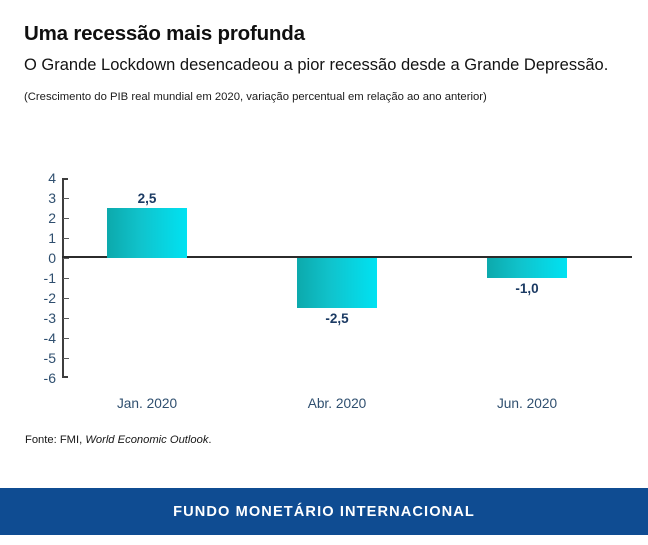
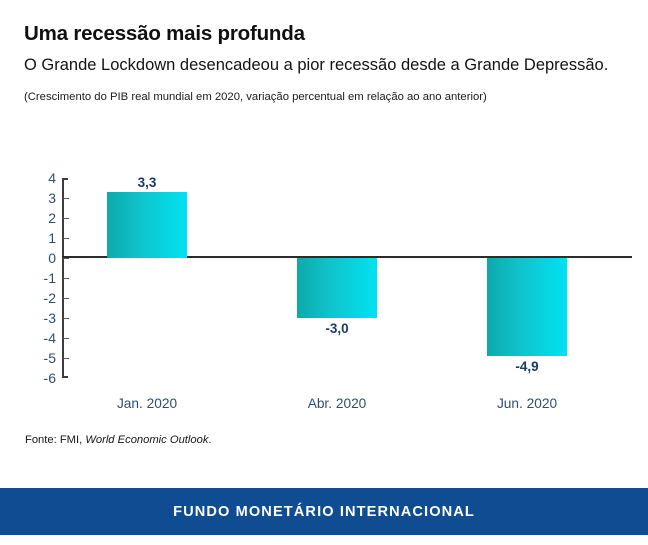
Jan. 2020: 2,5 -> 3,3
Abr. 2020: -2,5 -> -3,0
Jun. 2020: -1,0 -> -4,9
